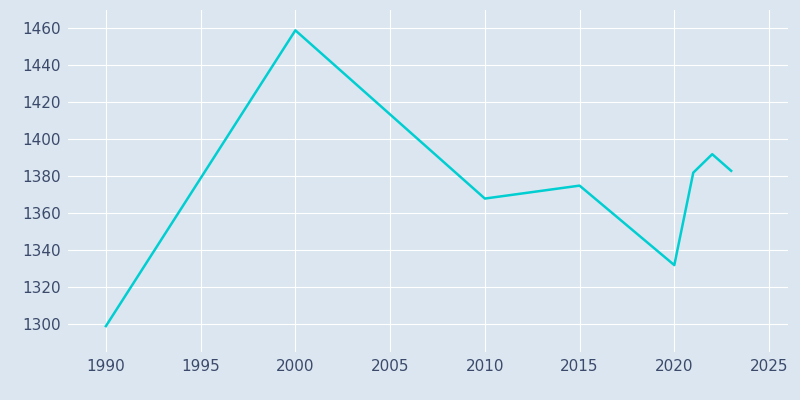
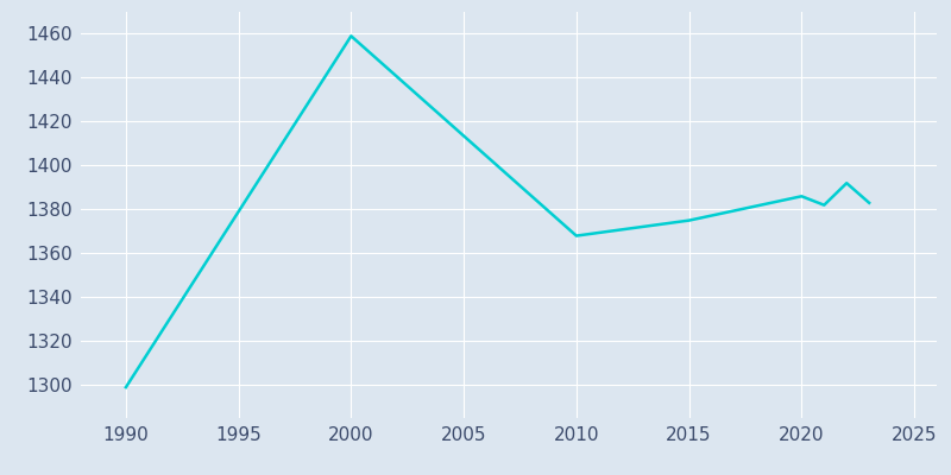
2020: 1332 -> 1386
